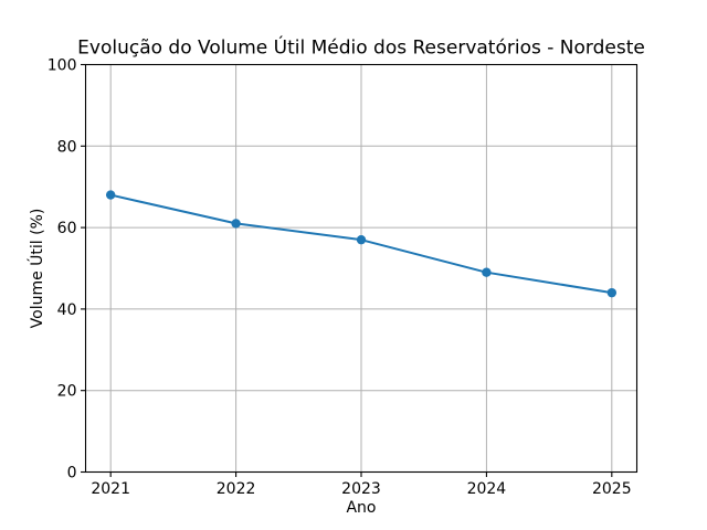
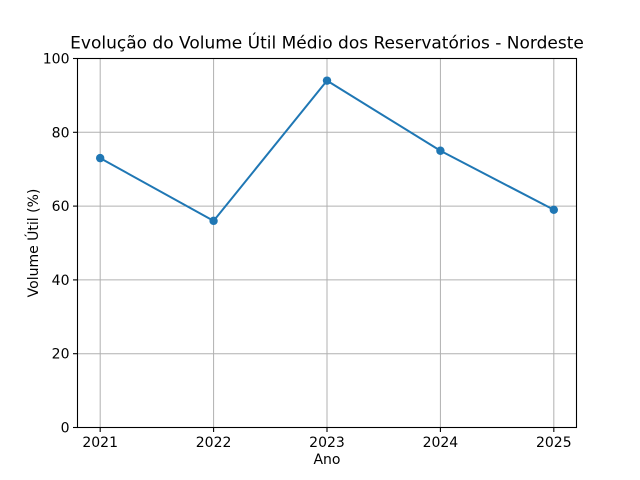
2021: 68 -> 73
2022: 61 -> 56
2023: 57 -> 94
2024: 49 -> 75
2025: 44 -> 59
